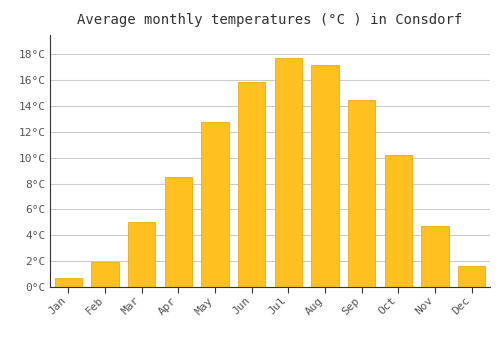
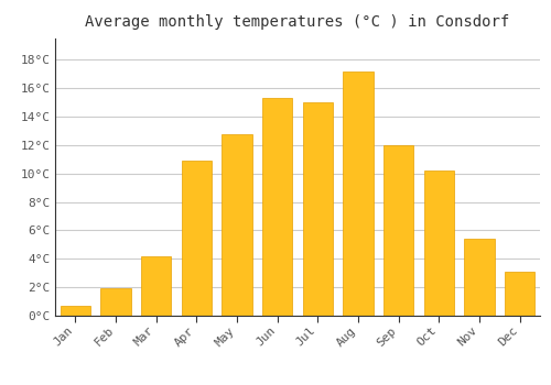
Mar: 5.0°C -> 4.2°C
Apr: 8.5°C -> 10.9°C
Jun: 15.9°C -> 15.3°C
Jul: 17.7°C -> 15.0°C
Sep: 14.5°C -> 12.0°C
Nov: 4.7°C -> 5.4°C
Dec: 1.6°C -> 3.1°C
